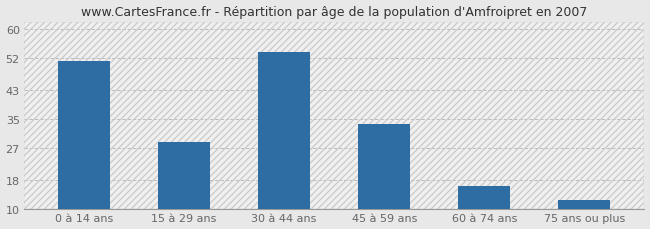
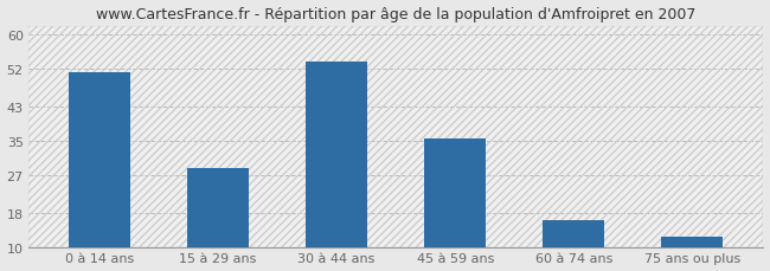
45 à 59 ans: 33.5 -> 35.5
